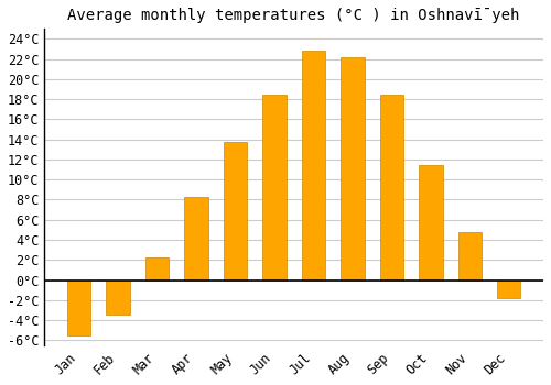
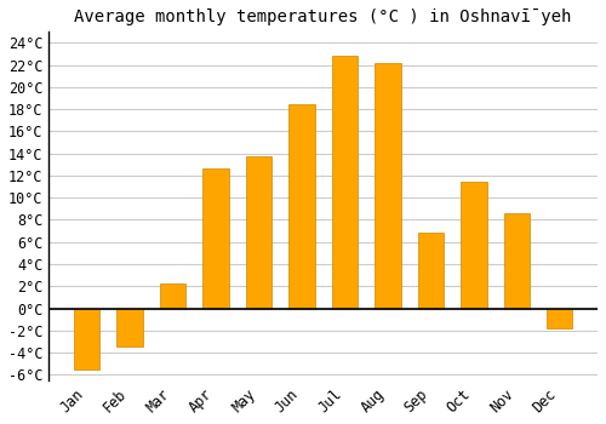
Apr: 8.3°C -> 12.6°C
Sep: 18.5°C -> 6.8°C
Nov: 4.8°C -> 8.6°C
